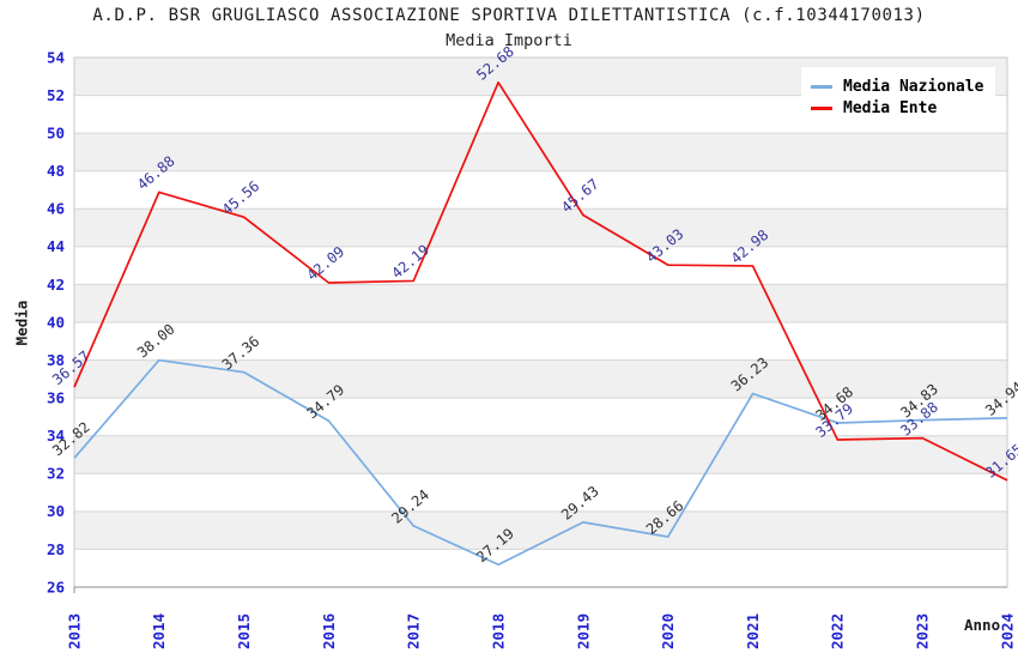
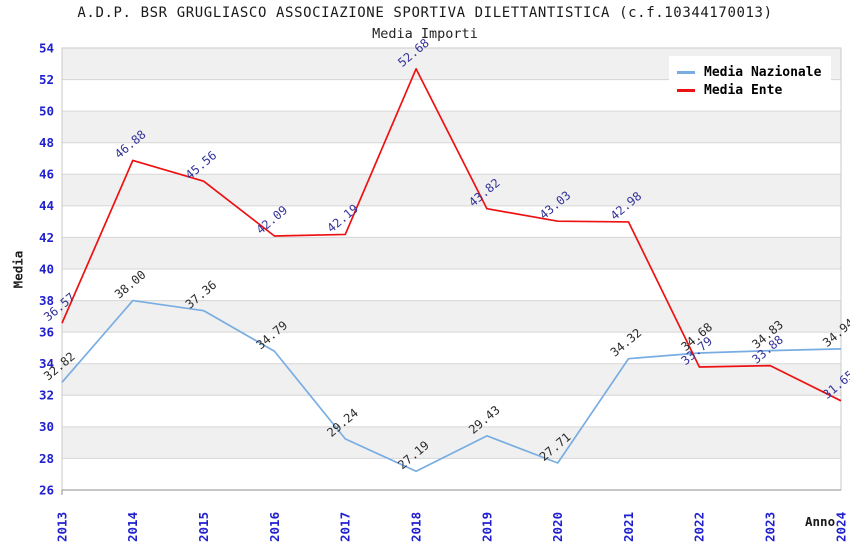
Media Ente/2019: 45.67 -> 43.82
Media Nazionale/2020: 28.66 -> 27.71
Media Nazionale/2021: 36.23 -> 34.32
